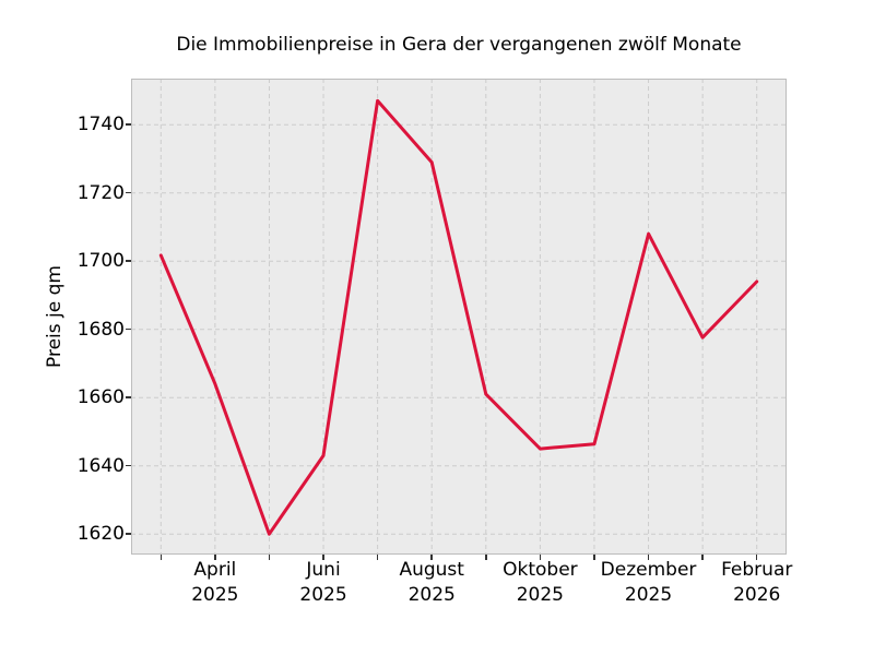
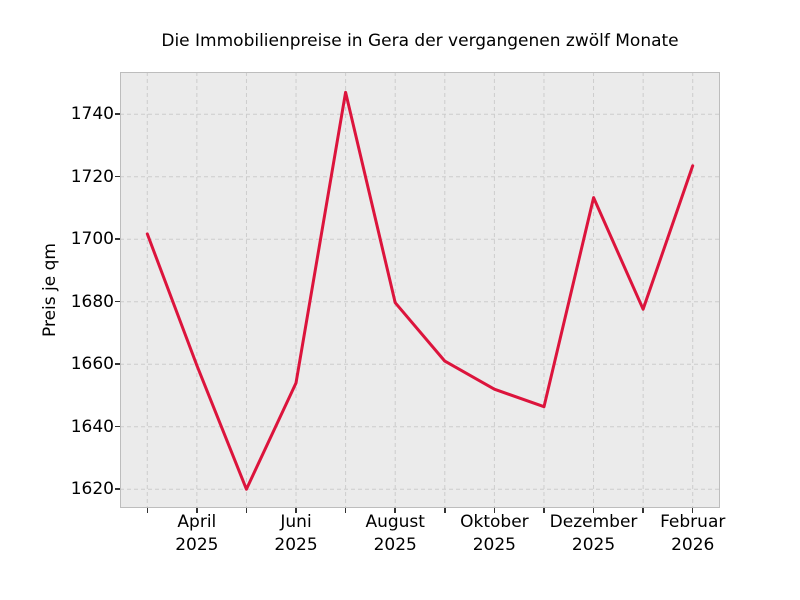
April 2025: 1664 -> 1660
Juni 2025: 1643 -> 1654
August 2025: 1729 -> 1680
Oktober 2025: 1645 -> 1652
Dezember 2025: 1708 -> 1713
Februar 2026: 1694 -> 1724
